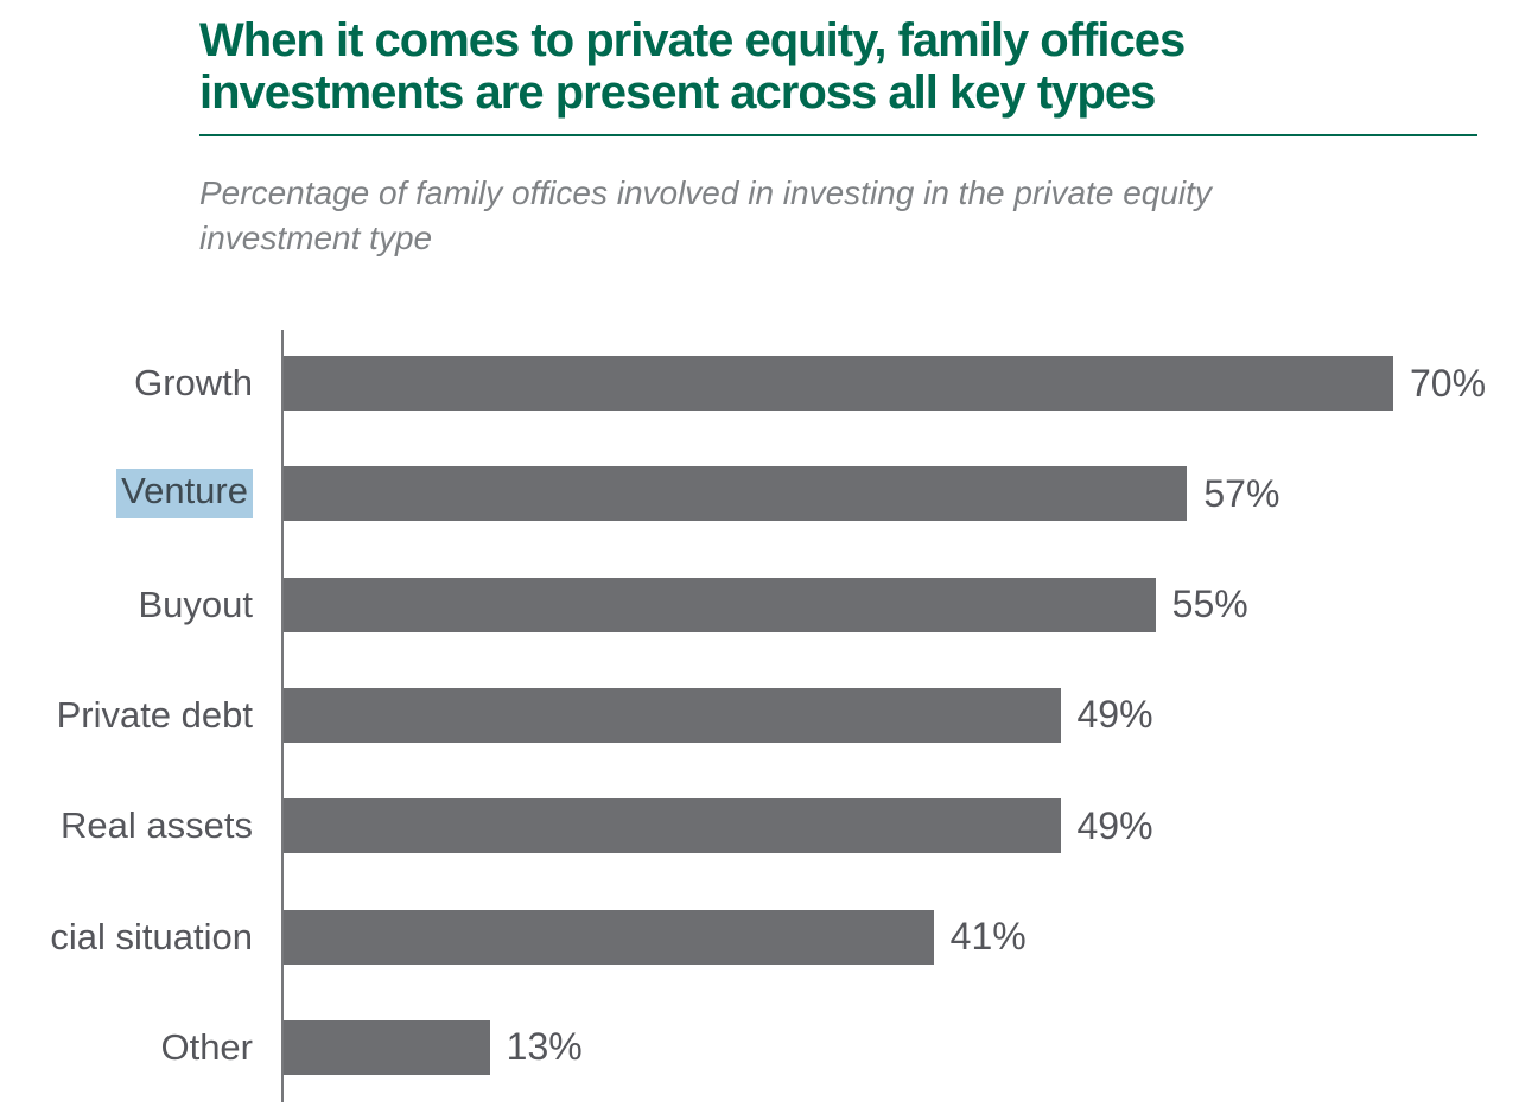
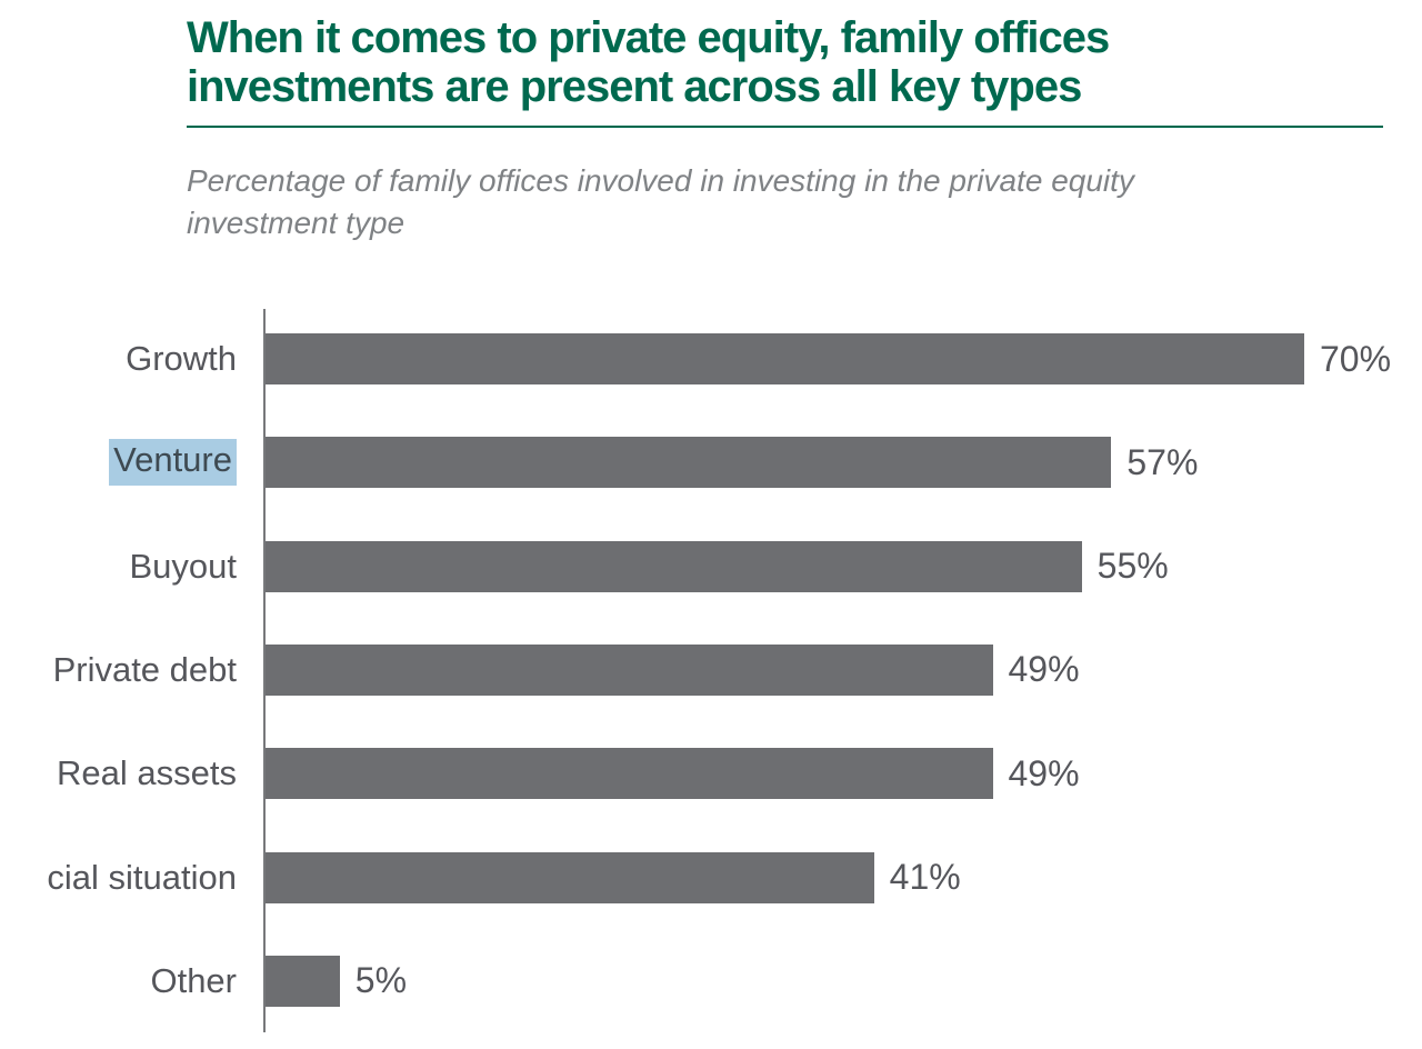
Other: 13% -> 5%
